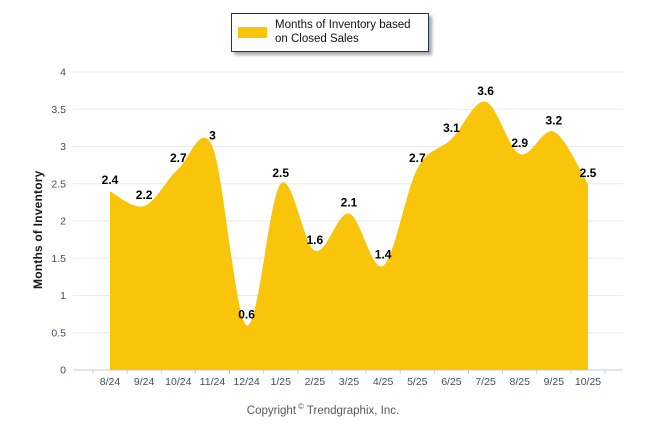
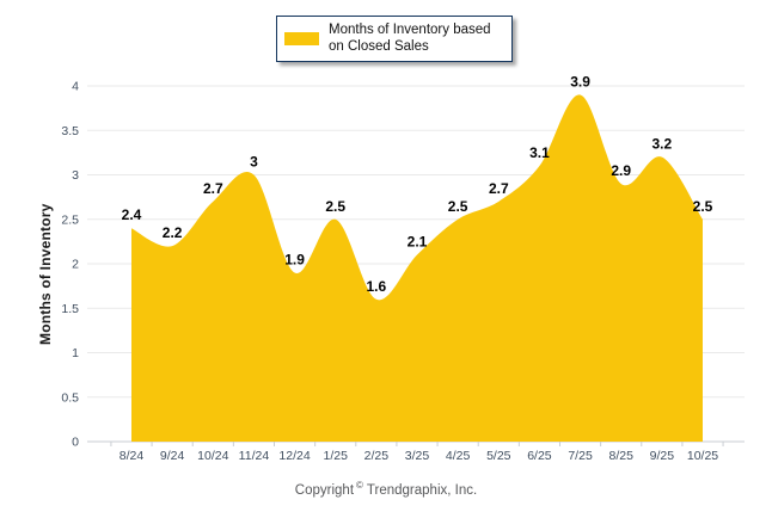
12/24: 0.6 -> 1.9
4/25: 1.4 -> 2.5
7/25: 3.6 -> 3.9
